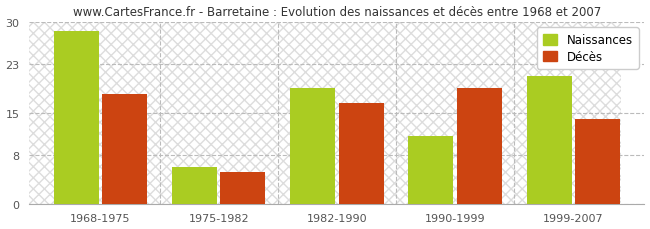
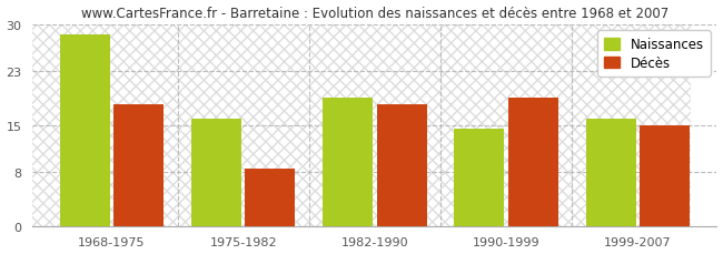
Naissances/1975-1982: 6.0 -> 16.0
Décès/1975-1982: 5.2 -> 8.5
Décès/1982-1990: 16.6 -> 18.0
Naissances/1990-1999: 11.2 -> 14.5
Naissances/1999-2007: 21.0 -> 16.0
Décès/1999-2007: 14.0 -> 15.0
